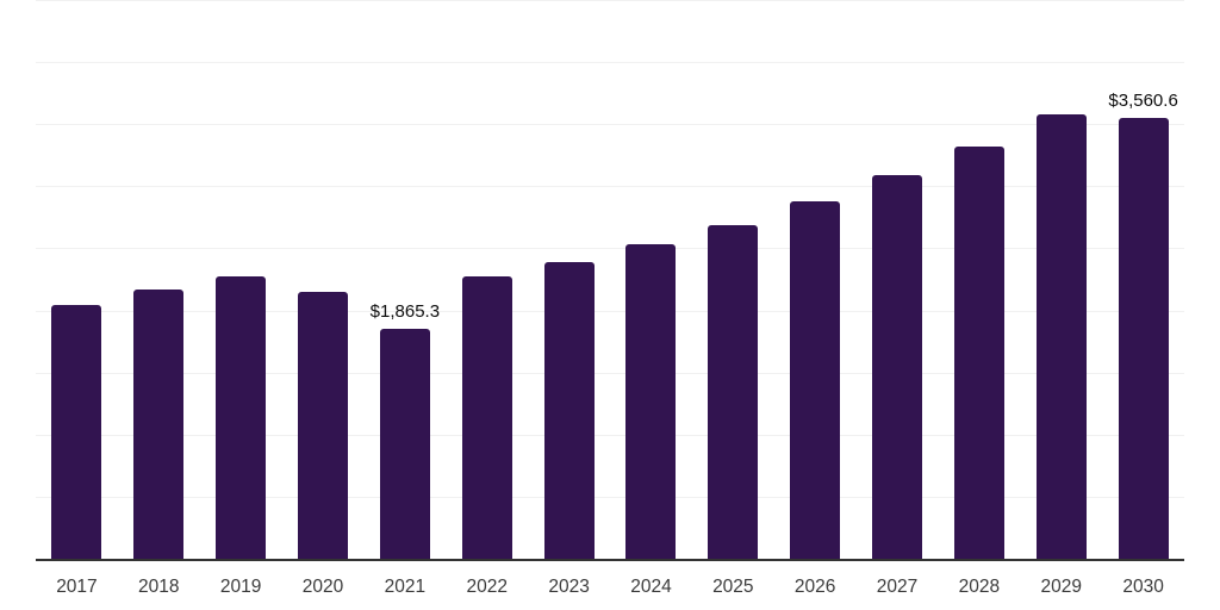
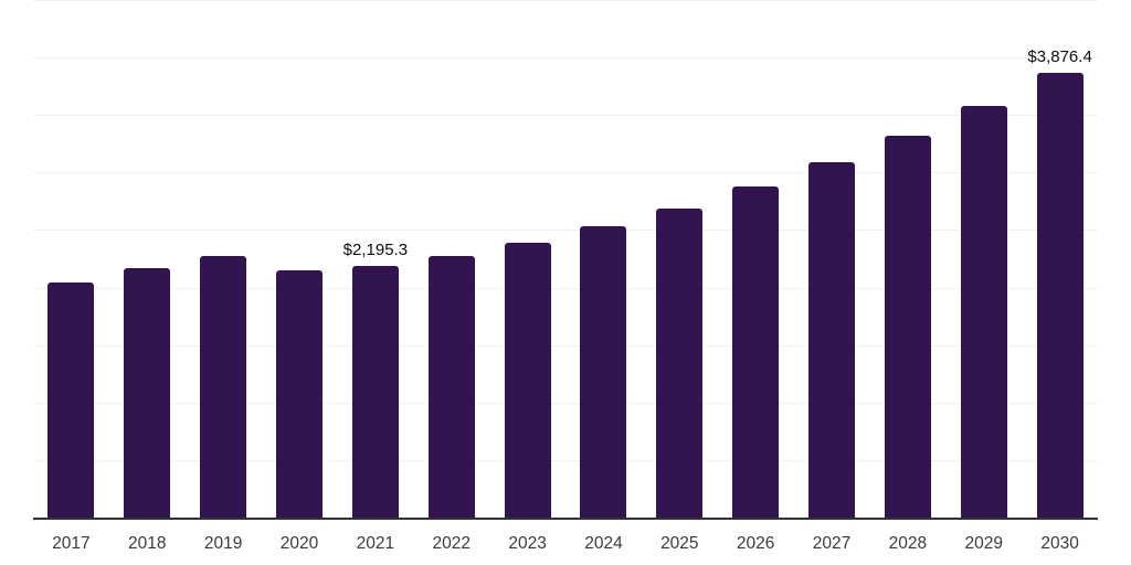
2021: $1,865.3 -> $2,195.3
2030: $3,560.6 -> $3,876.4
